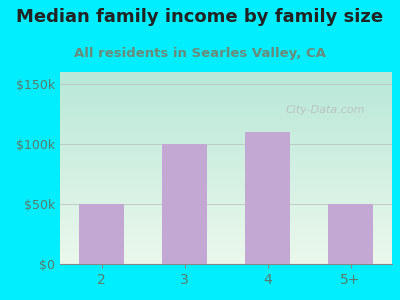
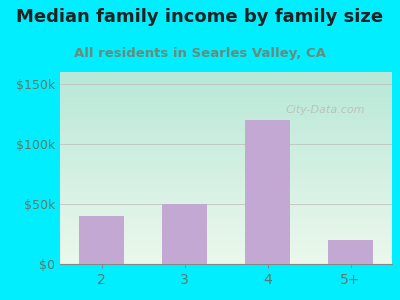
2: $50k -> $40k
3: $100k -> $50k
4: $110k -> $120k
5+: $50k -> $20k
